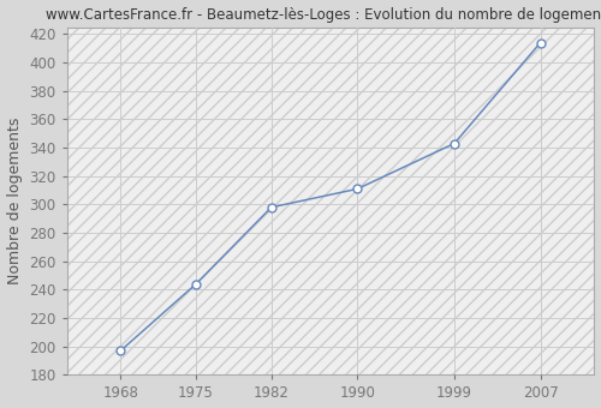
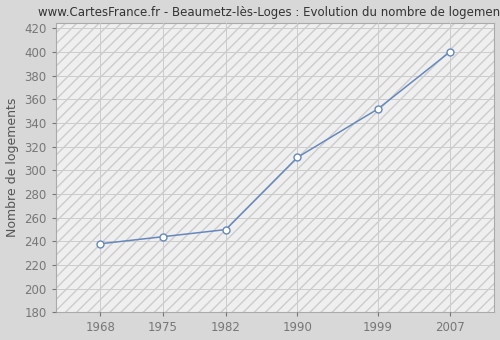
1968: 197 -> 238
1982: 298 -> 250
1999: 343 -> 352
2007: 414 -> 400
